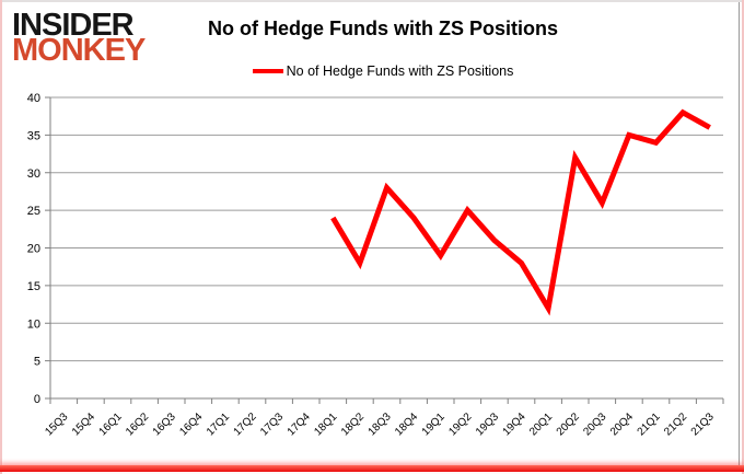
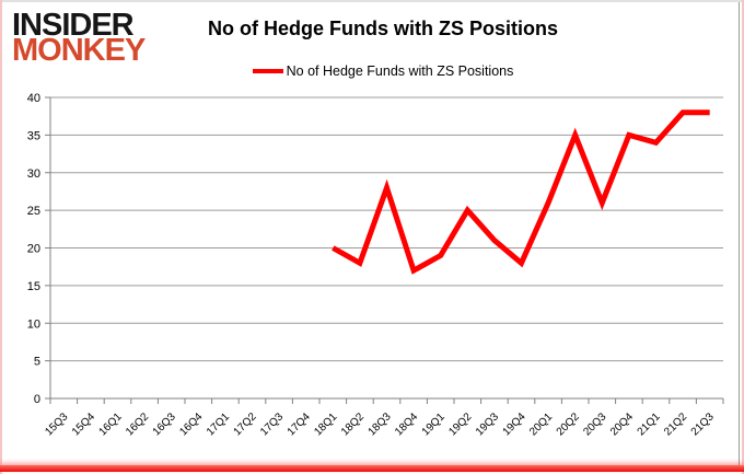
18Q1: 24 -> 20
18Q4: 24 -> 17
20Q1: 12 -> 26
20Q2: 32 -> 35
21Q3: 36 -> 38
